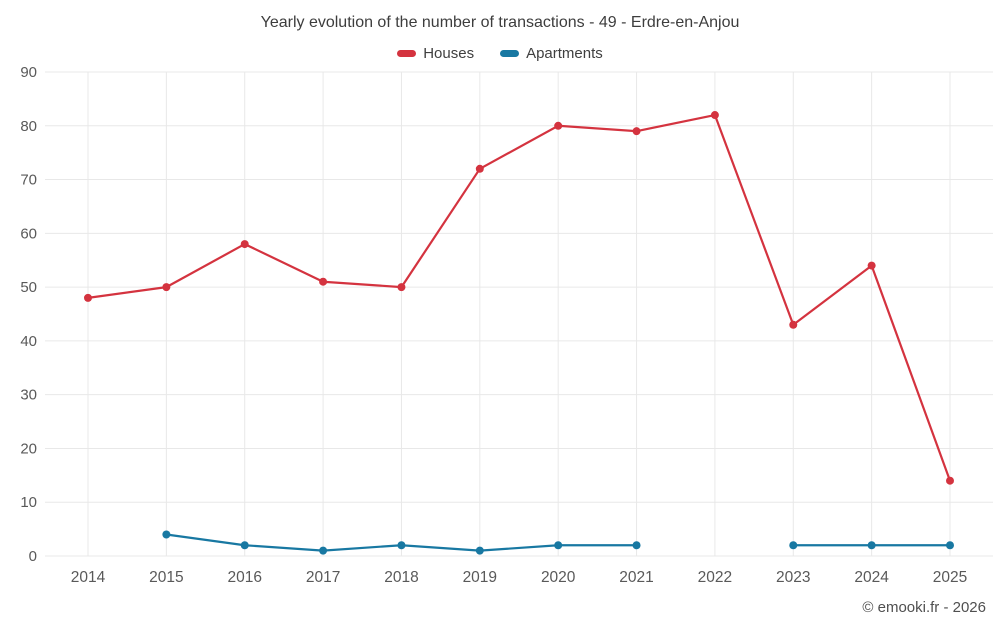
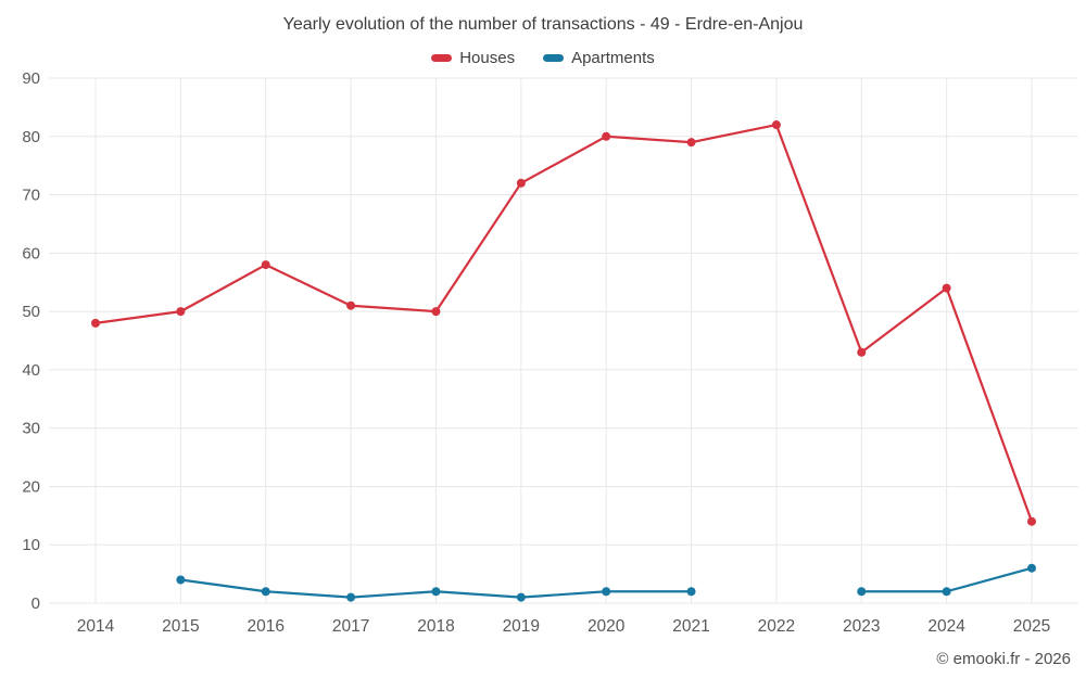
Apartments/2025: 2 -> 6
